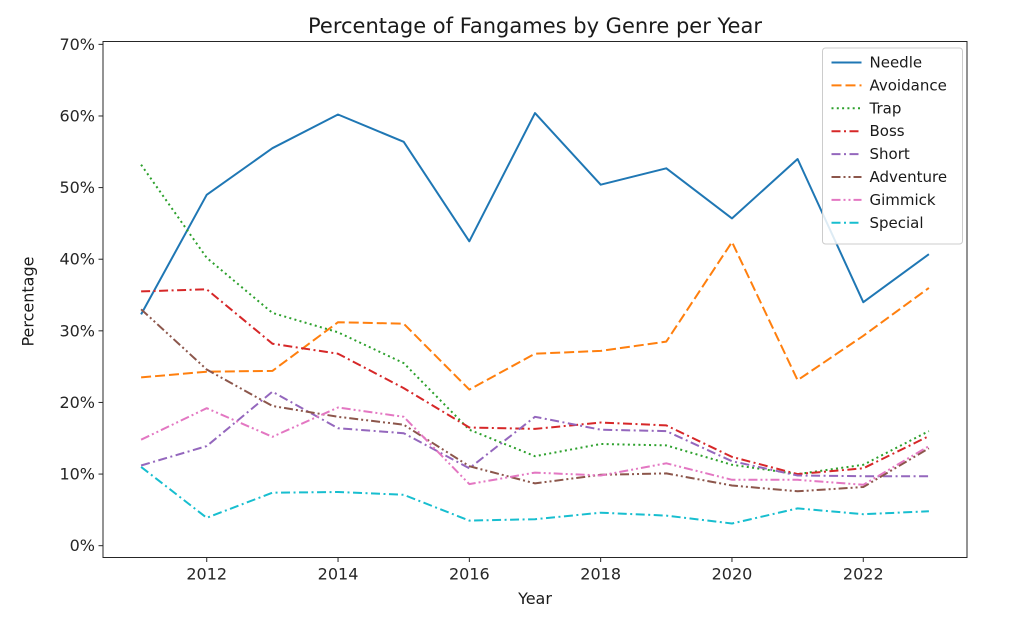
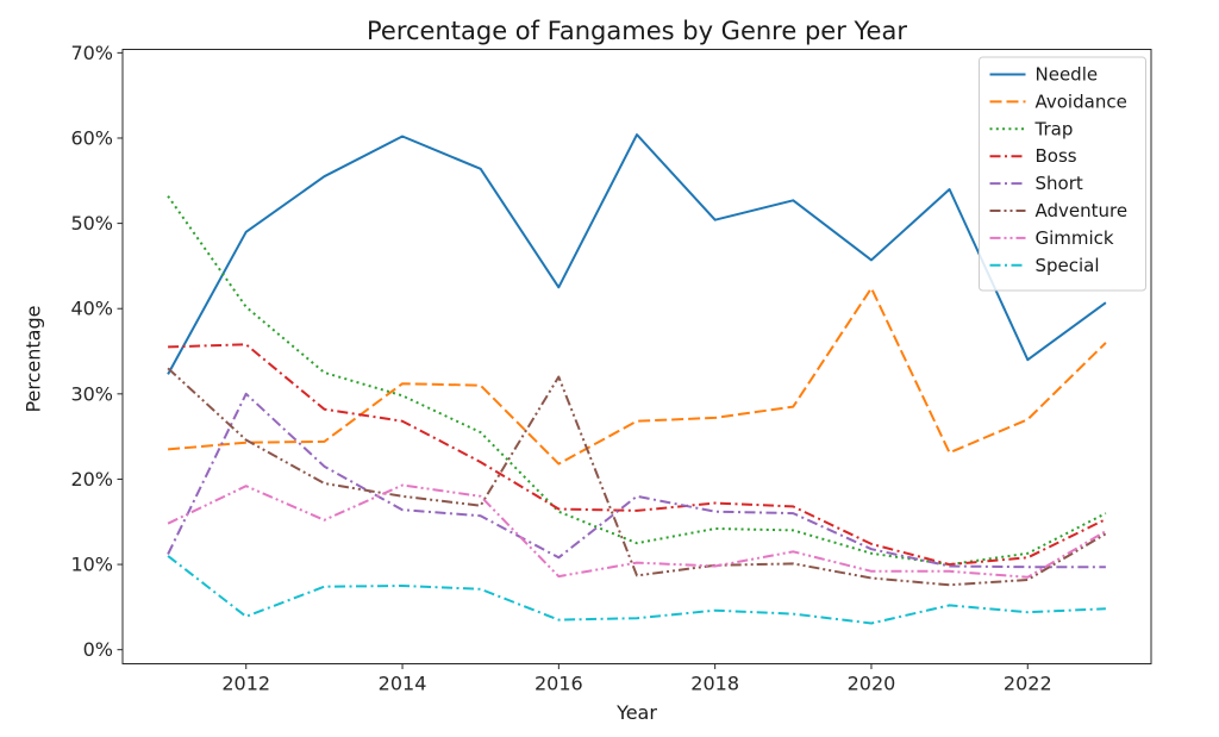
Short/2012: 14% -> 30%
Adventure/2016: 11% -> 32%
Avoidance/2022: 29% -> 27%
